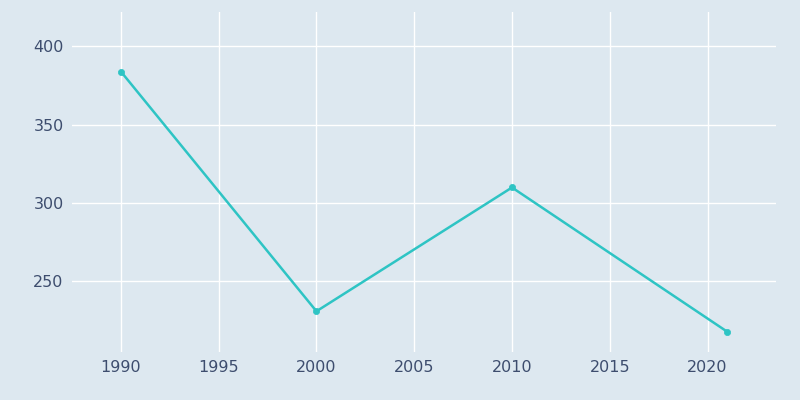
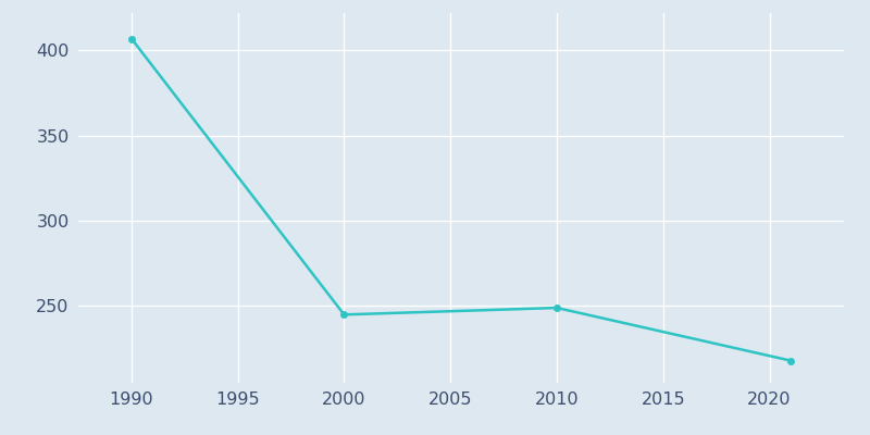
1990: 384 -> 407
2000: 231 -> 245
2010: 310 -> 249
